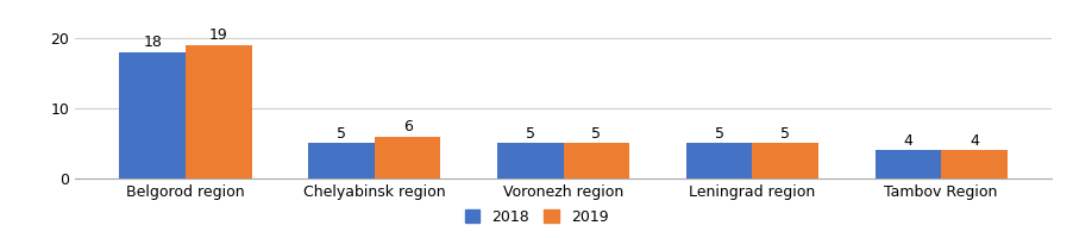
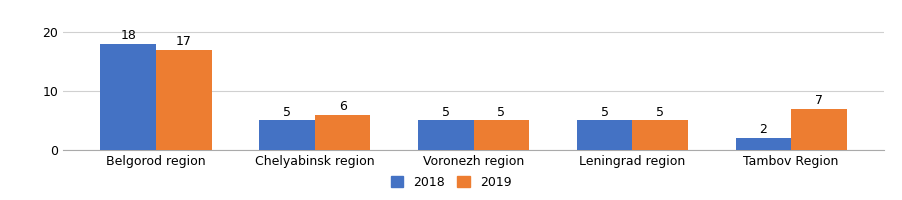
2019/Belgorod region: 19 -> 17
2018/Tambov Region: 4 -> 2
2019/Tambov Region: 4 -> 7
